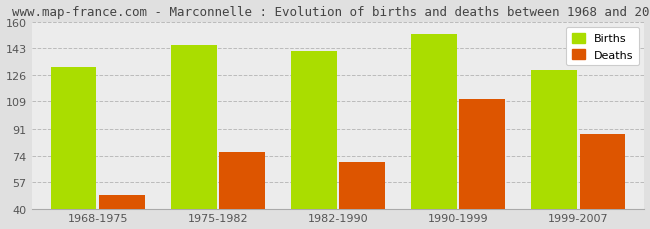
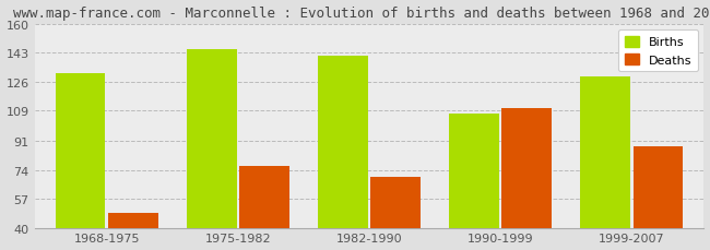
Births/1990-1999: 152 -> 107
